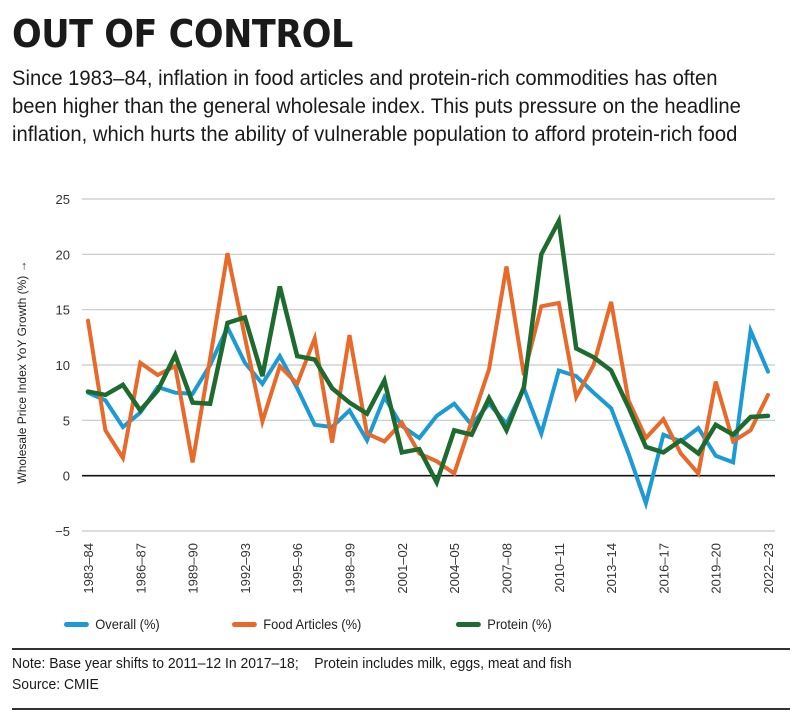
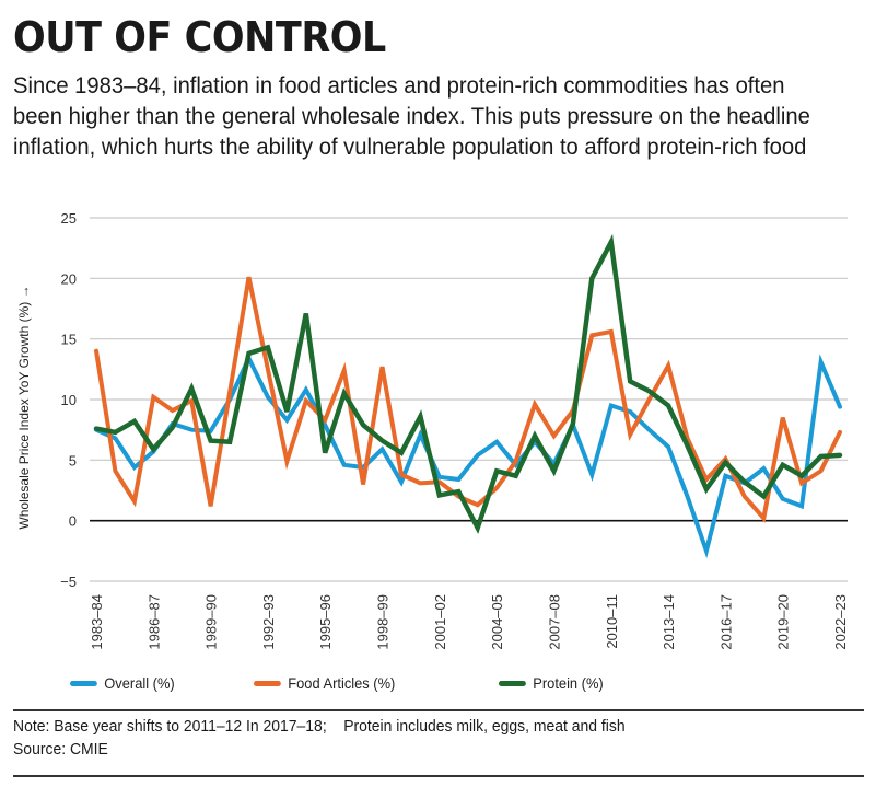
Protein (%)/1995–96: 10.8 -> 5.6
Overall (%)/2001–02: 4.5 -> 3.6
Food Articles (%)/2001–02: 4.8 -> 3.2
Food Articles (%)/2004–05: 0.2 -> 2.7
Food Articles (%)/2007–08: 18.9 -> 7.0
Food Articles (%)/2013–14: 15.7 -> 12.8
Protein (%)/2016–17: 2.1 -> 4.8
